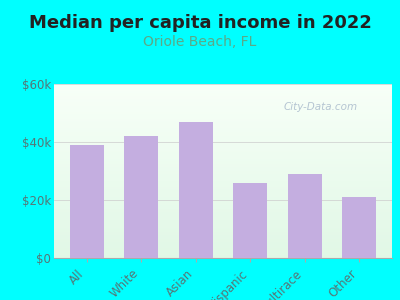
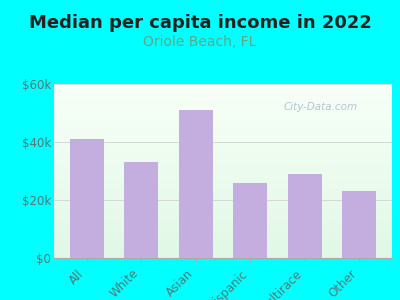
All: $39k -> $41k
White: $42k -> $33k
Asian: $47k -> $51k
Other: $21k -> $23k
